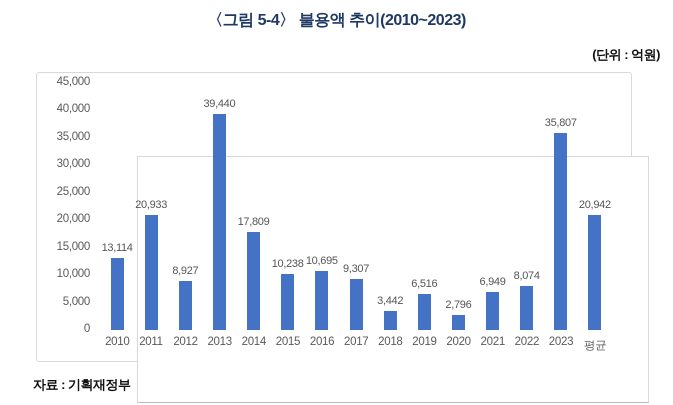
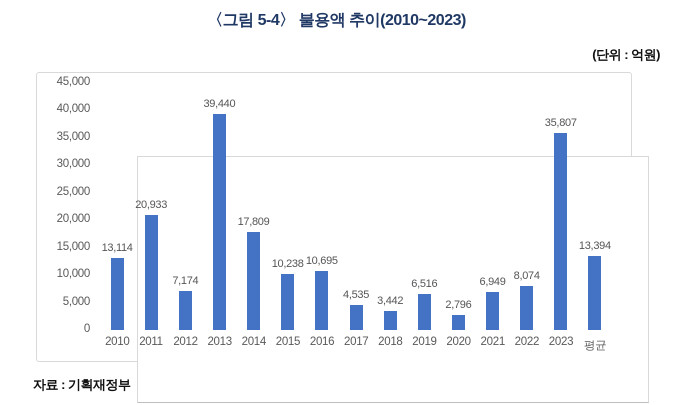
2012: 8,927 -> 7,174
2017: 9,307 -> 4,535
평균: 20,942 -> 13,394
